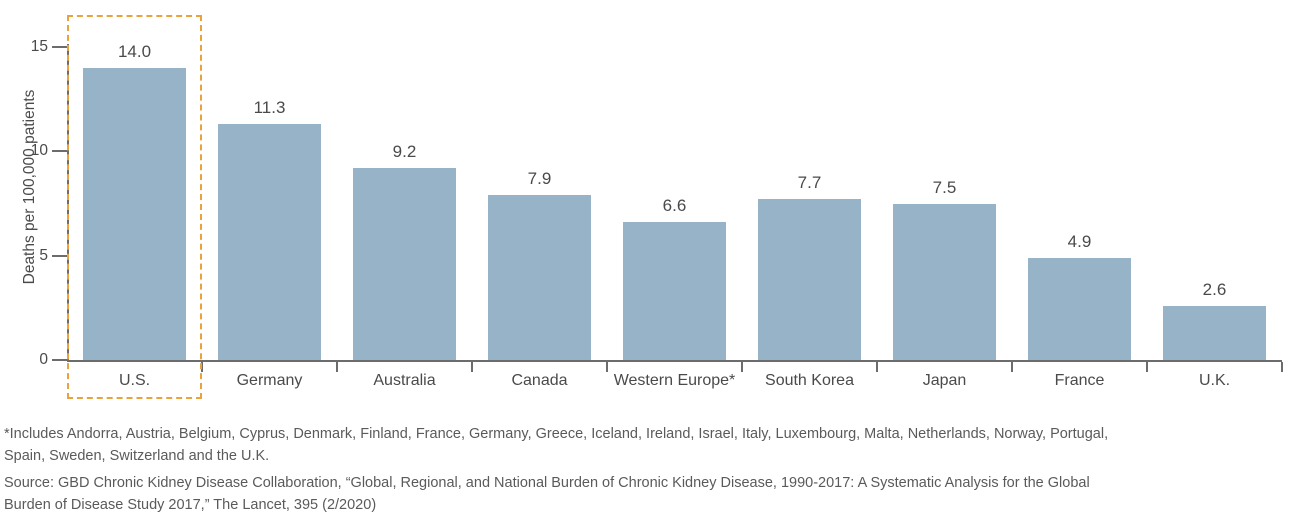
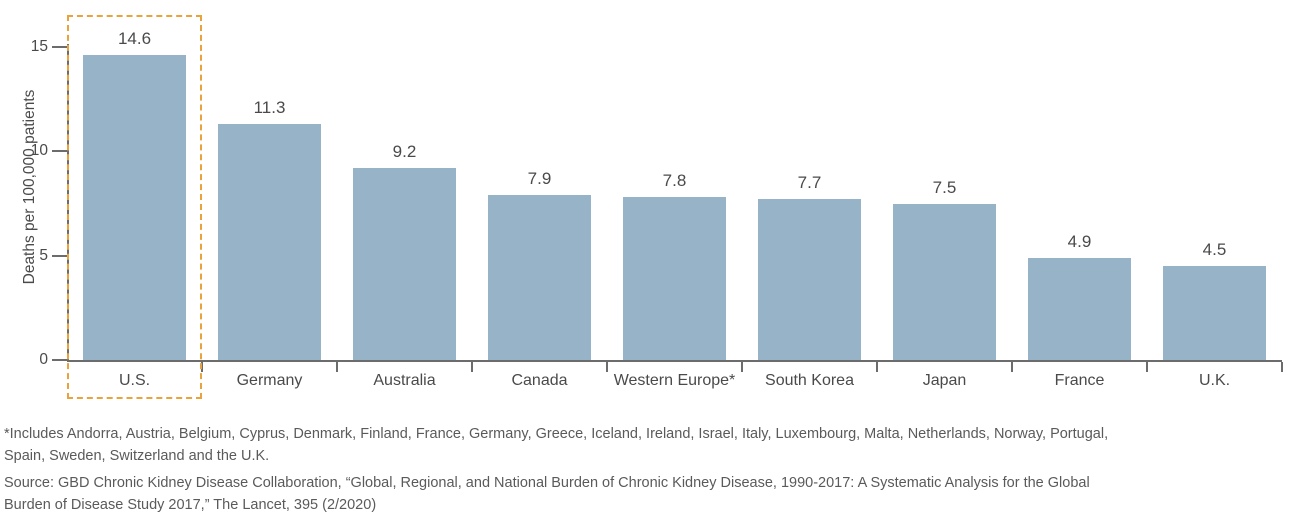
U.S.: 14.0 -> 14.6
Western Europe*: 6.6 -> 7.8
U.K.: 2.6 -> 4.5
